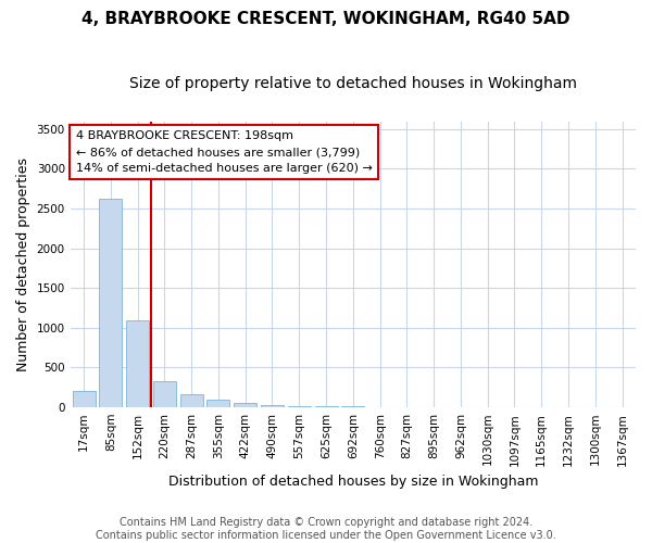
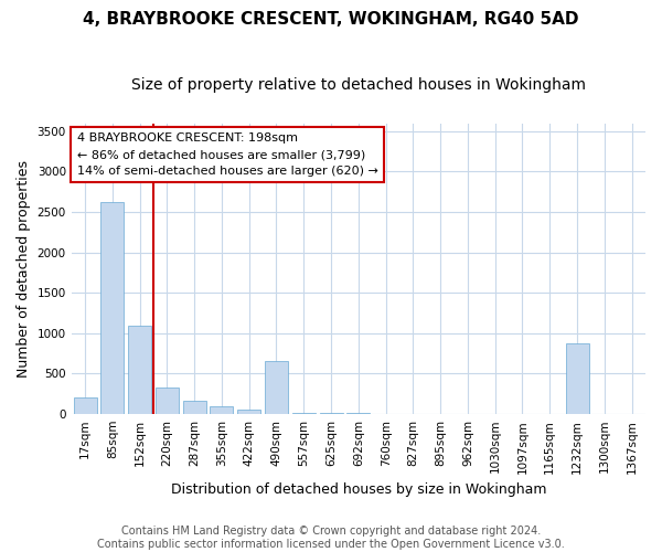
490sqm: 30 -> 660
1232sqm: 0 -> 880
